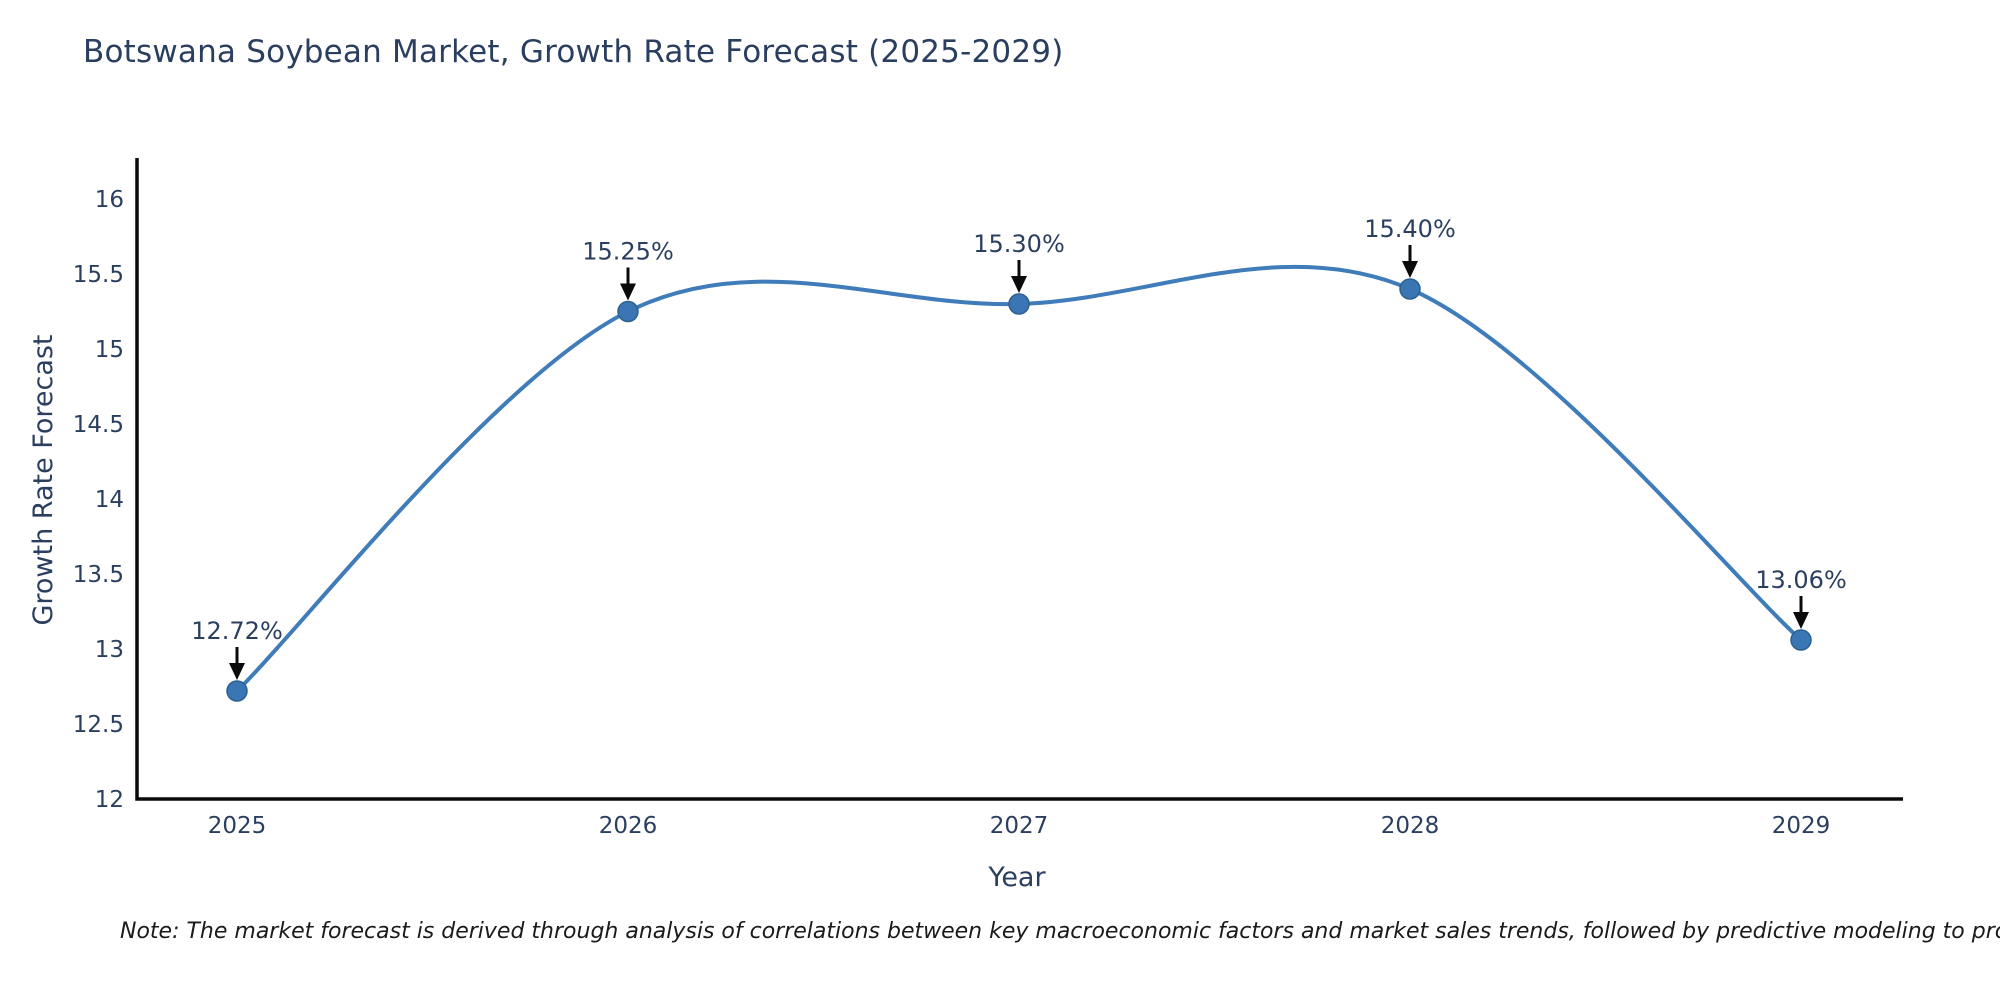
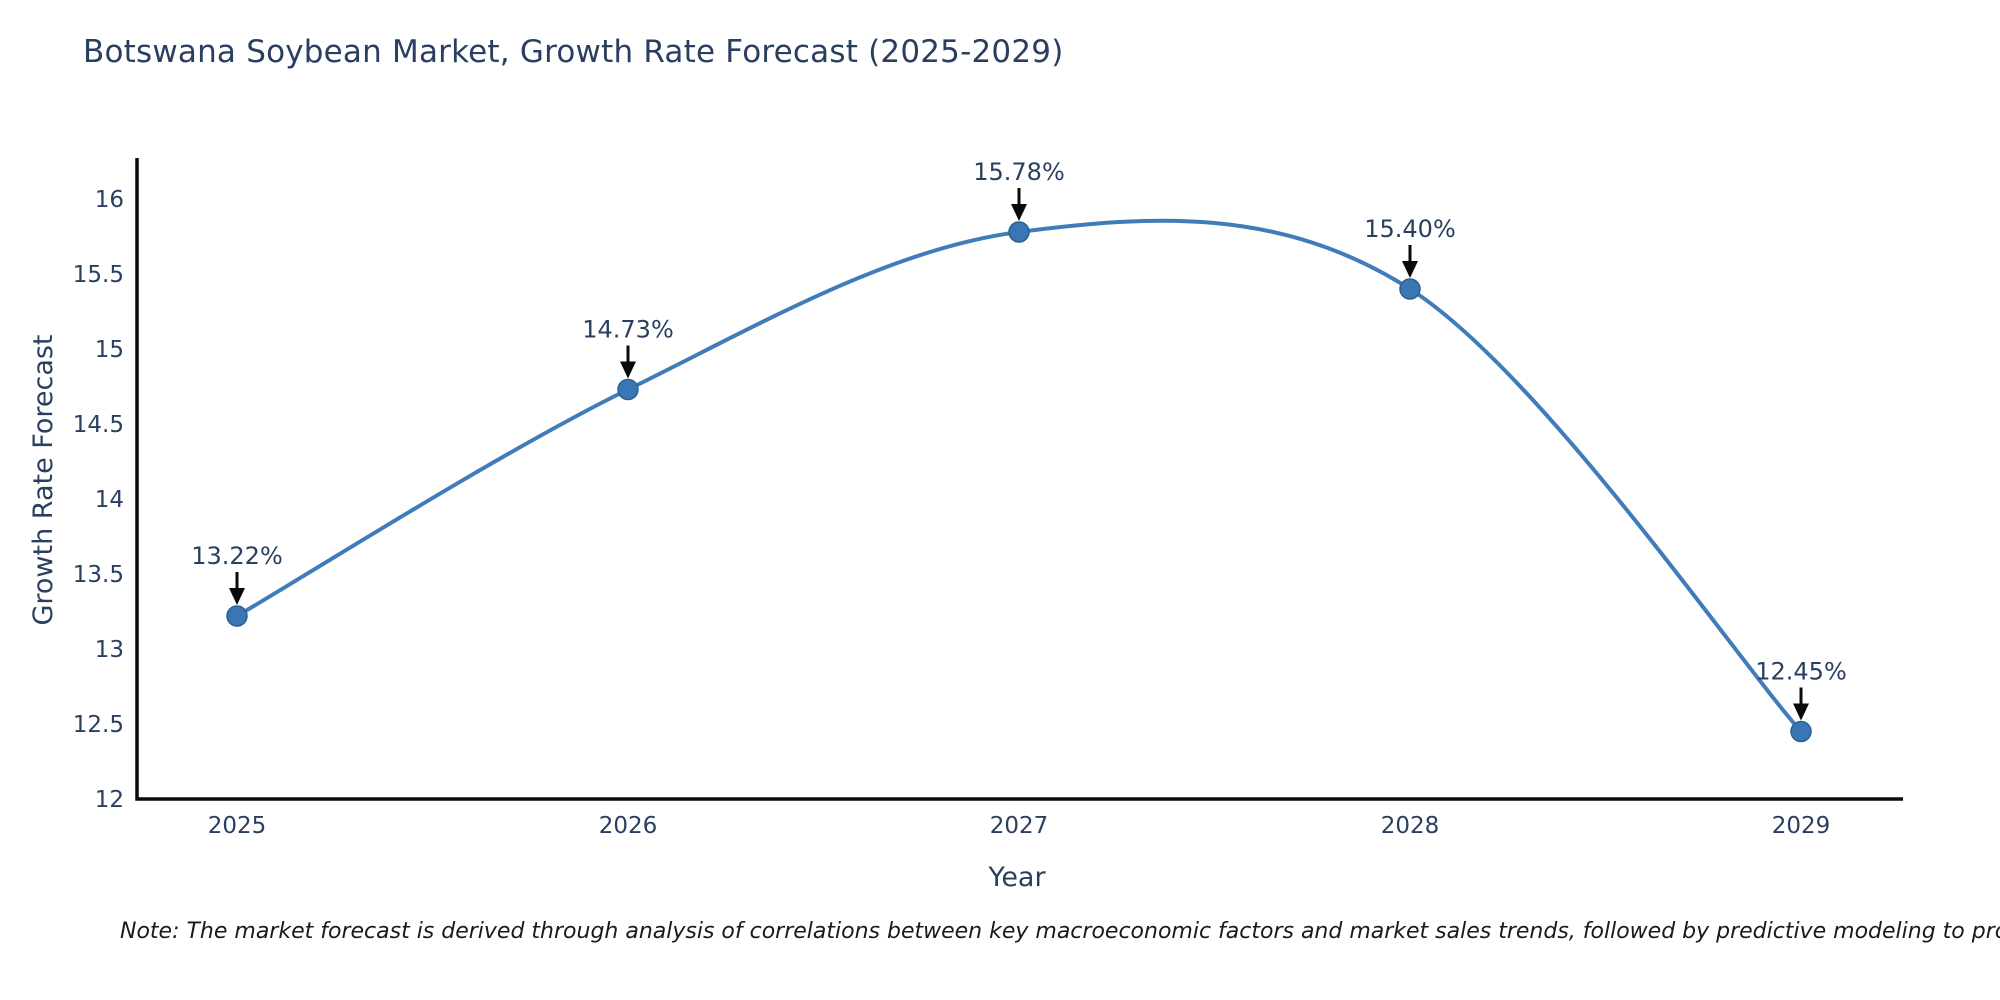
2025: 12.72% -> 13.22%
2026: 15.25% -> 14.73%
2027: 15.30% -> 15.78%
2029: 13.06% -> 12.45%
